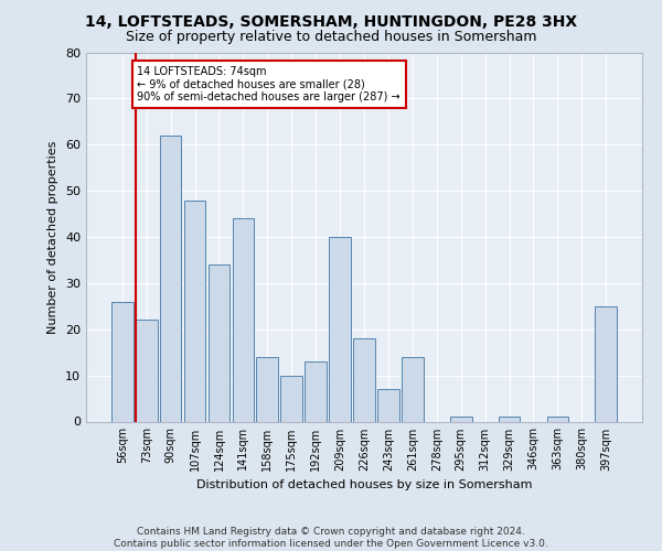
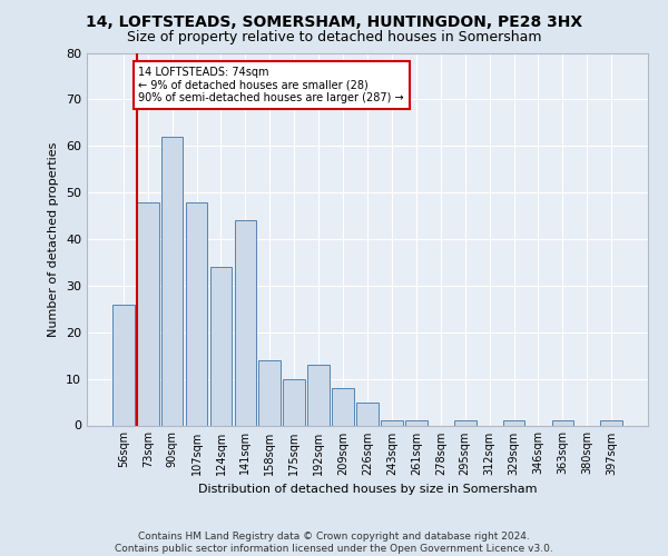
73sqm: 22 -> 48
209sqm: 40 -> 8
226sqm: 18 -> 5
243sqm: 7 -> 1
261sqm: 14 -> 1
397sqm: 25 -> 1
